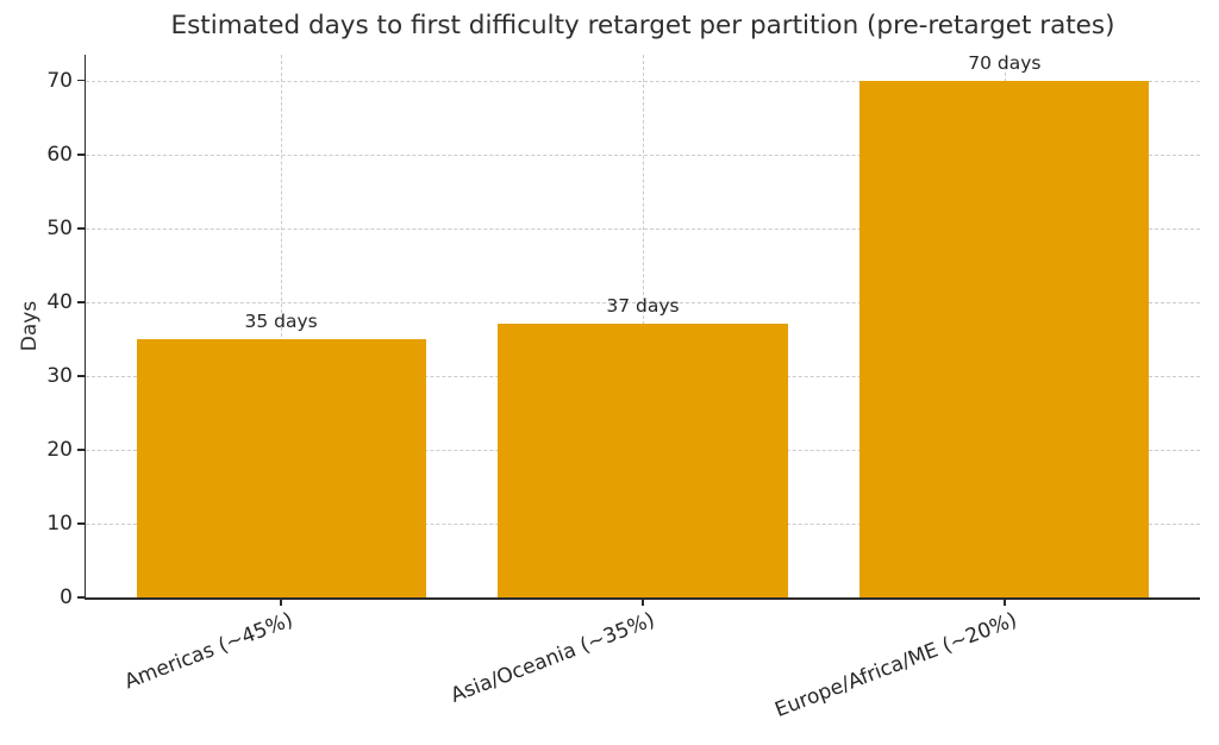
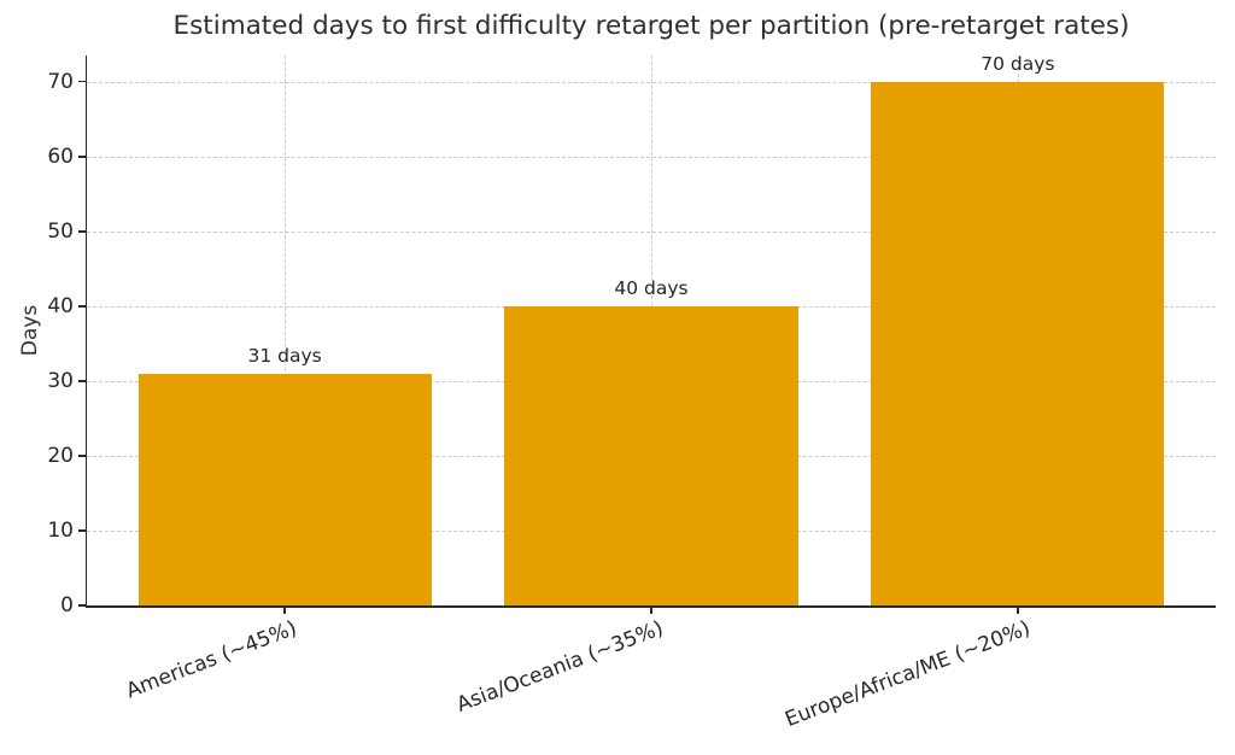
Americas (~45%): 35 -> 31
Asia/Oceania (~35%): 37 -> 40
